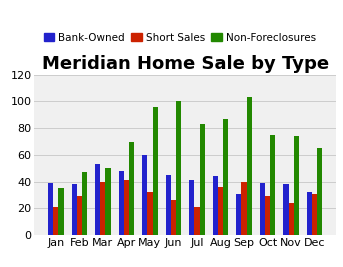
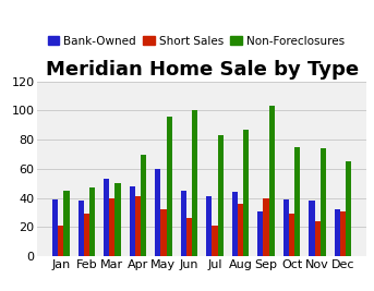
Non-Foreclosures/Jan: 35 -> 45
